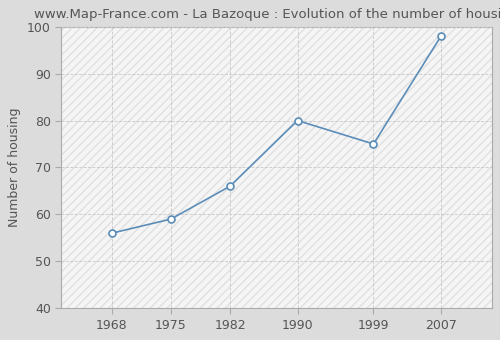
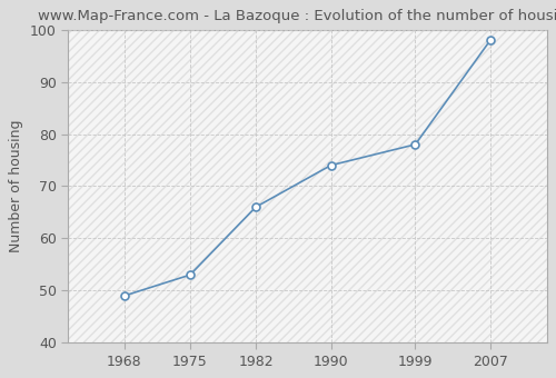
1968: 56 -> 49
1975: 59 -> 53
1990: 80 -> 74
1999: 75 -> 78
